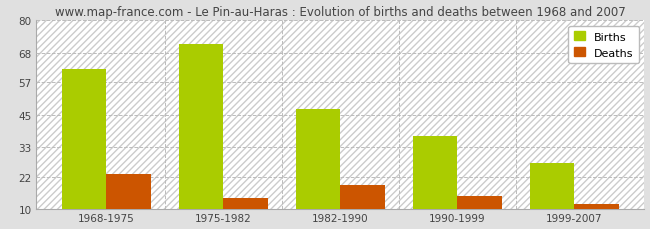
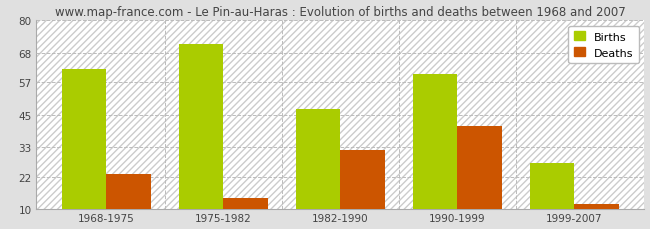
Deaths/1982-1990: 19 -> 32
Births/1990-1999: 37 -> 60
Deaths/1990-1999: 15 -> 41
